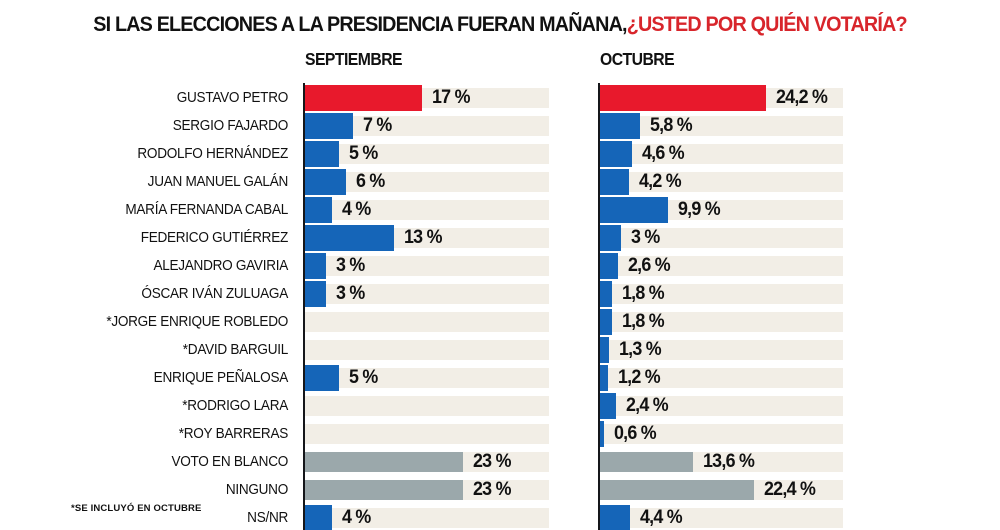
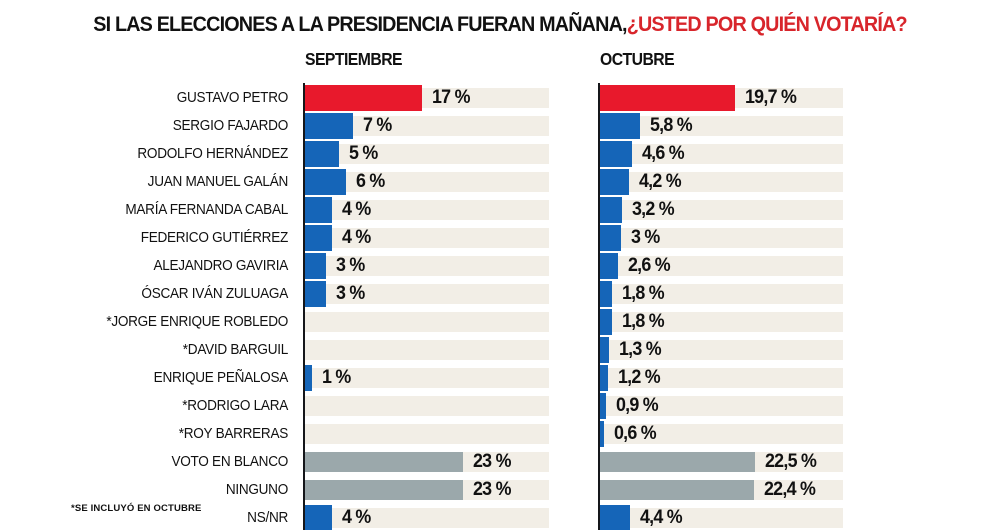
OCTUBRE/GUSTAVO PETRO: 24,2 -> 19,7
OCTUBRE/MARÍA FERNANDA CABAL: 9,9 -> 3,2
SEPTIEMBRE/FEDERICO GUTIÉRREZ: 13 -> 4
SEPTIEMBRE/ENRIQUE PEÑALOSA: 5 -> 1
OCTUBRE/*RODRIGO LARA: 2,4 -> 0,9
OCTUBRE/VOTO EN BLANCO: 13,6 -> 22,5
